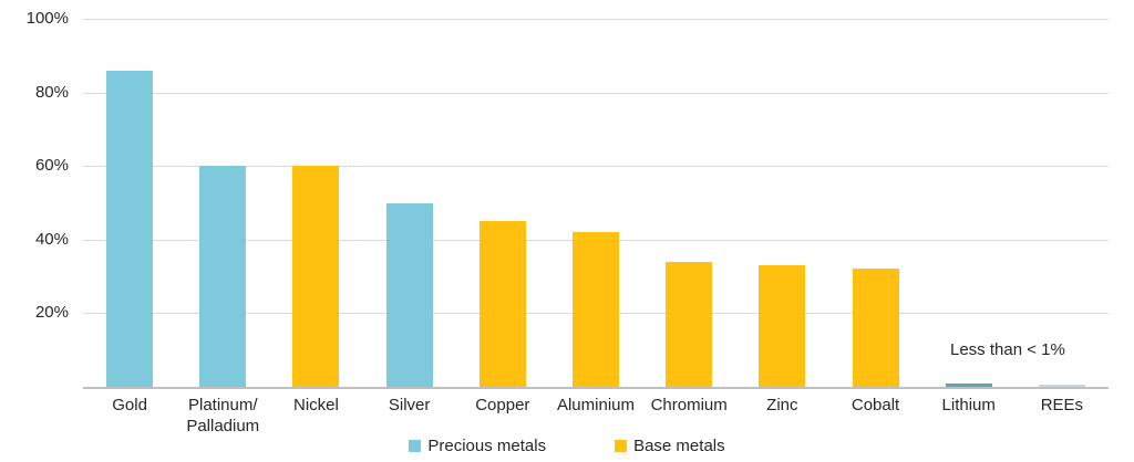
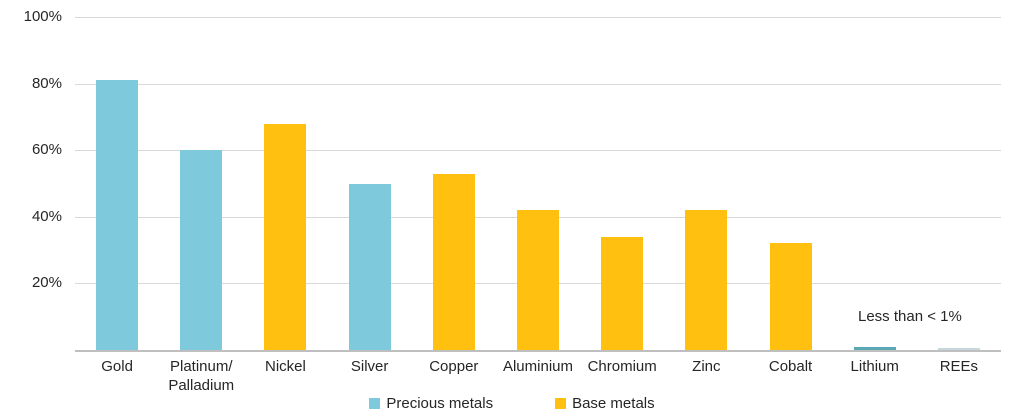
Gold: 86% -> 81%
Nickel: 60% -> 68%
Copper: 45% -> 53%
Zinc: 33% -> 42%
